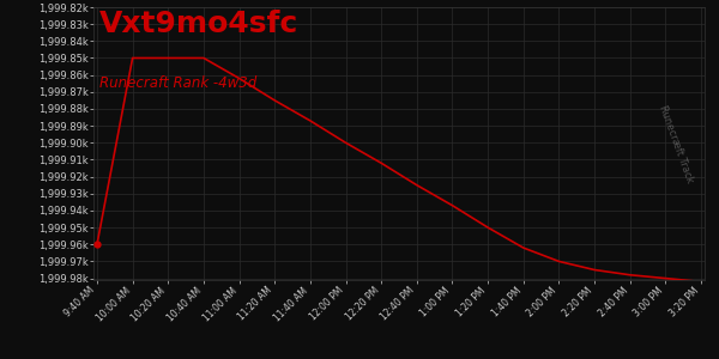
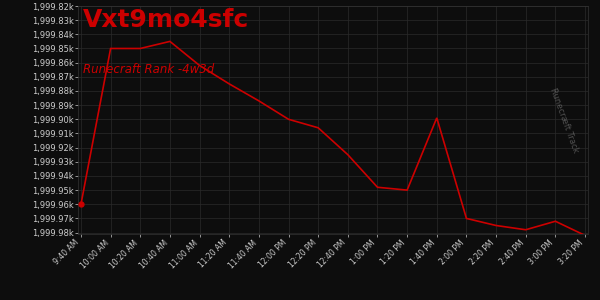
10:40 AM: 1,999.850k -> 1,999.845k
12:20 PM: 1,999.912k -> 1,999.906k
1:00 PM: 1,999.937k -> 1,999.948k
1:40 PM: 1,999.962k -> 1,999.899k
3:00 PM: 1,999.980k -> 1,999.972k
